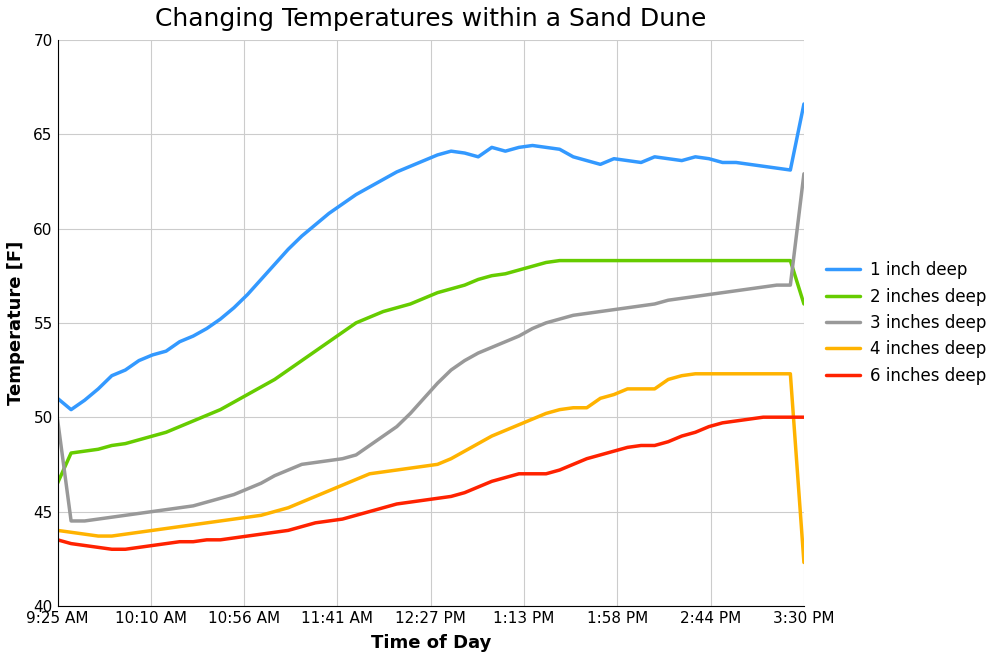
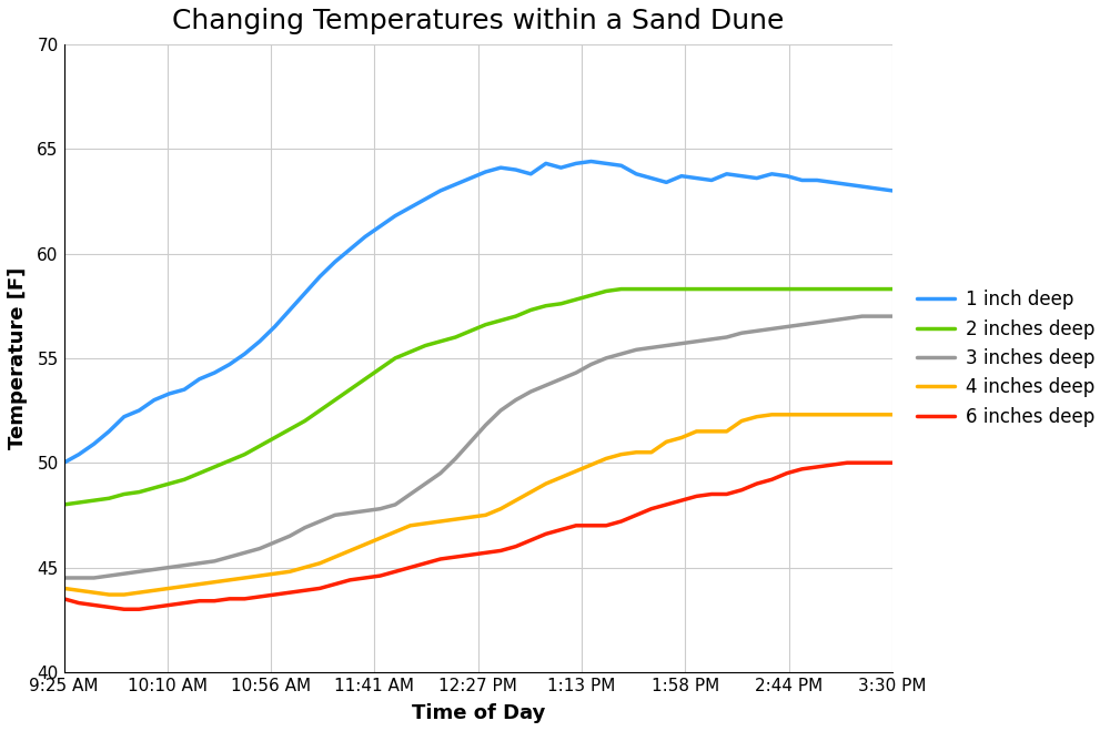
1 inch deep/9:25 AM: 51.0 -> 50.0
2 inches deep/9:25 AM: 46.5 -> 48.0
3 inches deep/9:25 AM: 49.9 -> 44.5
1 inch deep/3:30 PM: 66.6 -> 63.0
2 inches deep/3:30 PM: 56.0 -> 58.3
3 inches deep/3:30 PM: 62.9 -> 57.0
4 inches deep/3:30 PM: 42.3 -> 52.3
